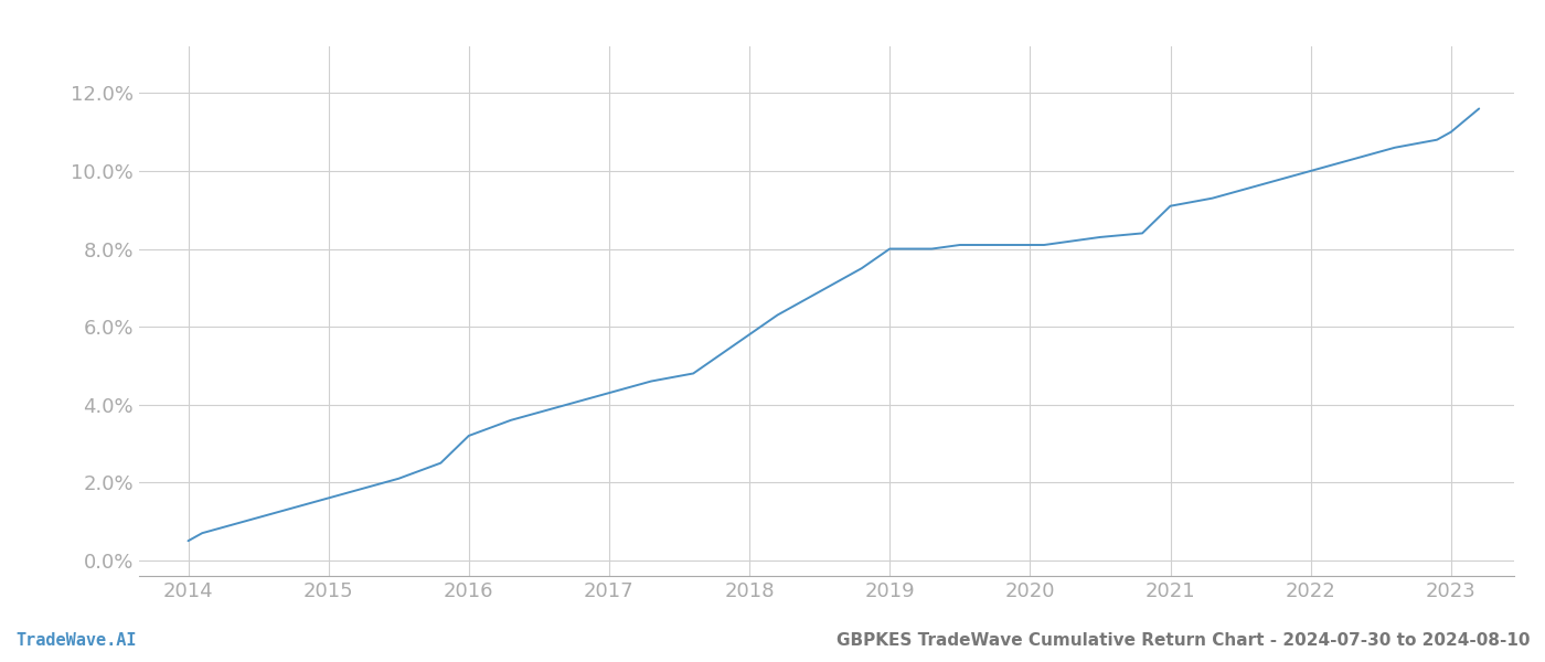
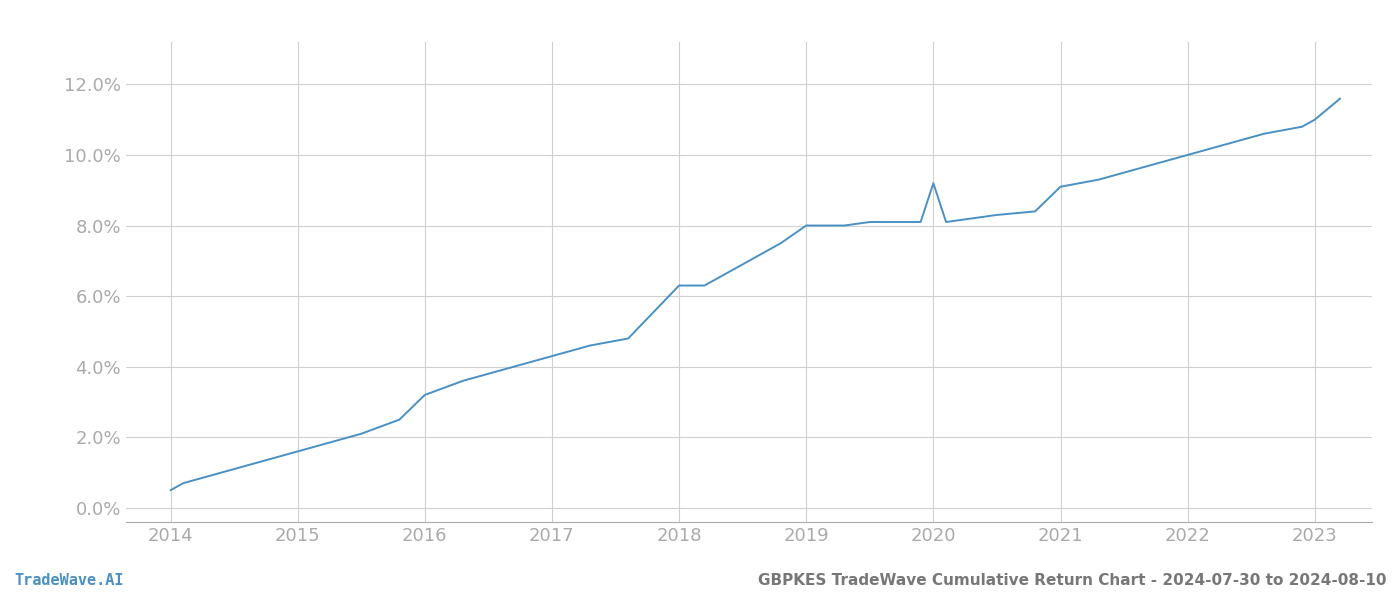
2018: 5.8% -> 6.3%
2020: 8.1% -> 9.2%
